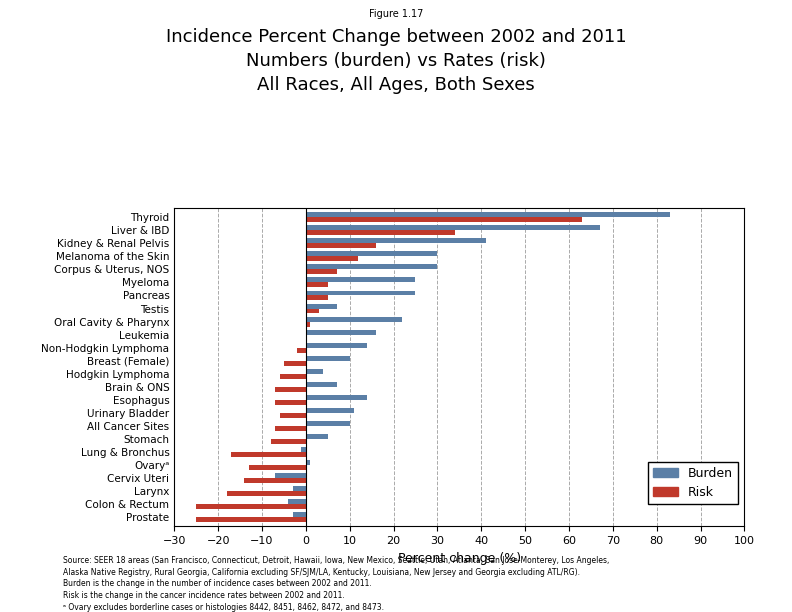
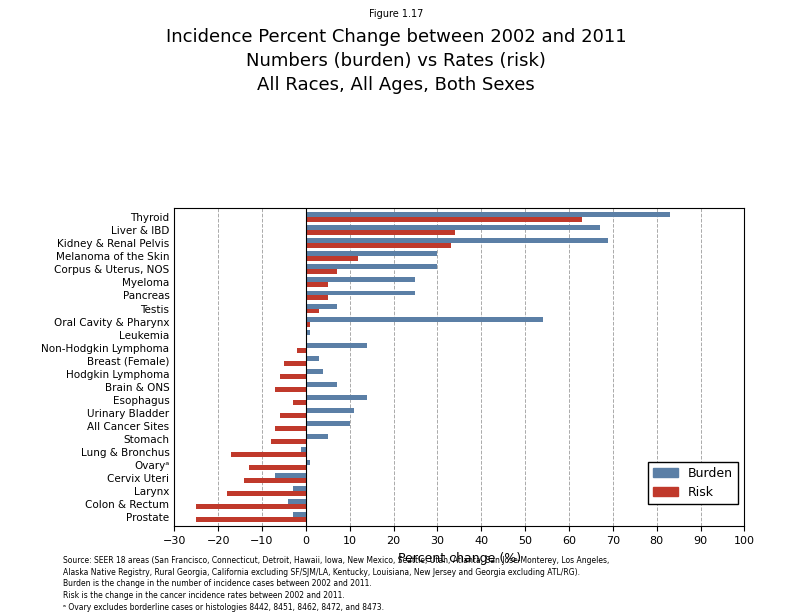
Burden/Kidney & Renal Pelvis: 41 -> 69
Risk/Kidney & Renal Pelvis: 16 -> 33
Burden/Oral Cavity & Pharynx: 22 -> 54
Burden/Leukemia: 16 -> 1
Burden/Breast (Female): 10 -> 3
Risk/Esophagus: -7 -> -3
